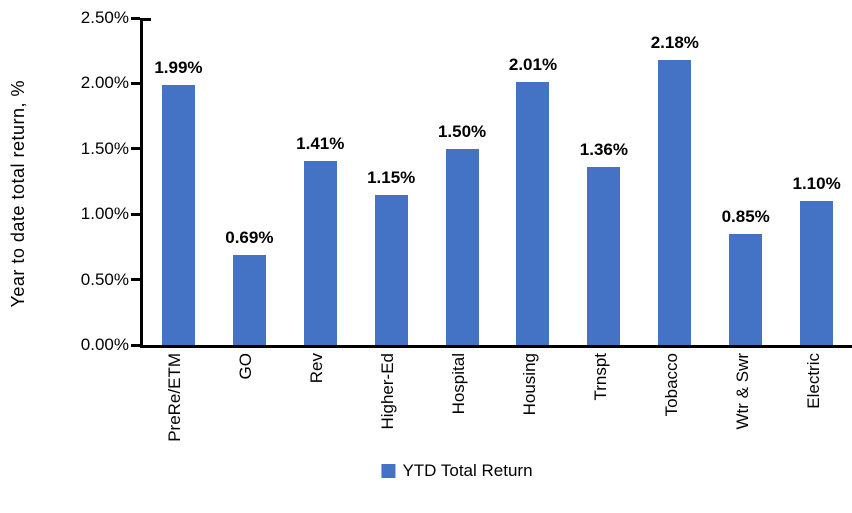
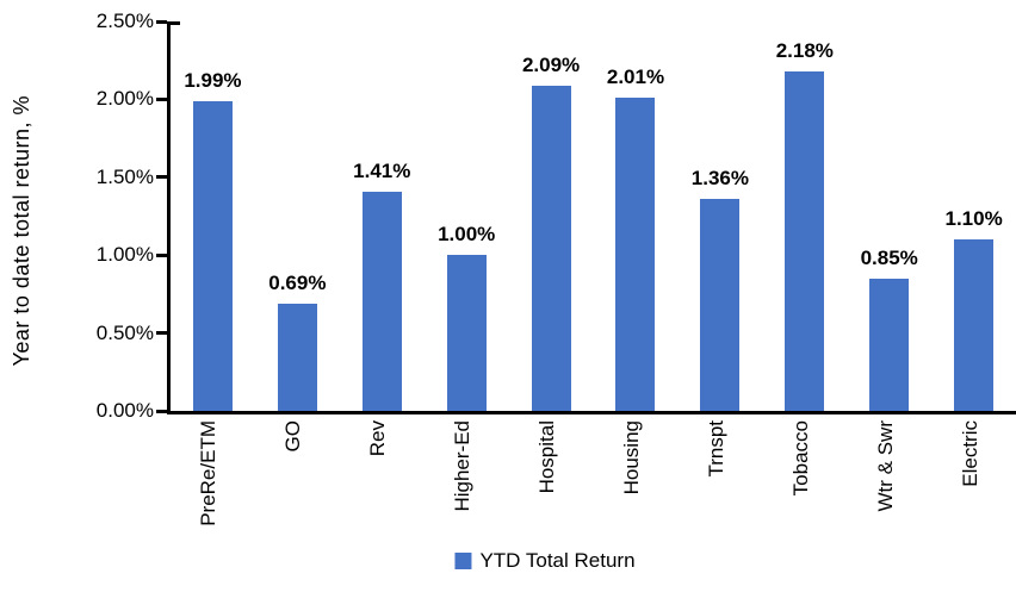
Higher-Ed: 1.15% -> 1.00%
Hospital: 1.50% -> 2.09%
